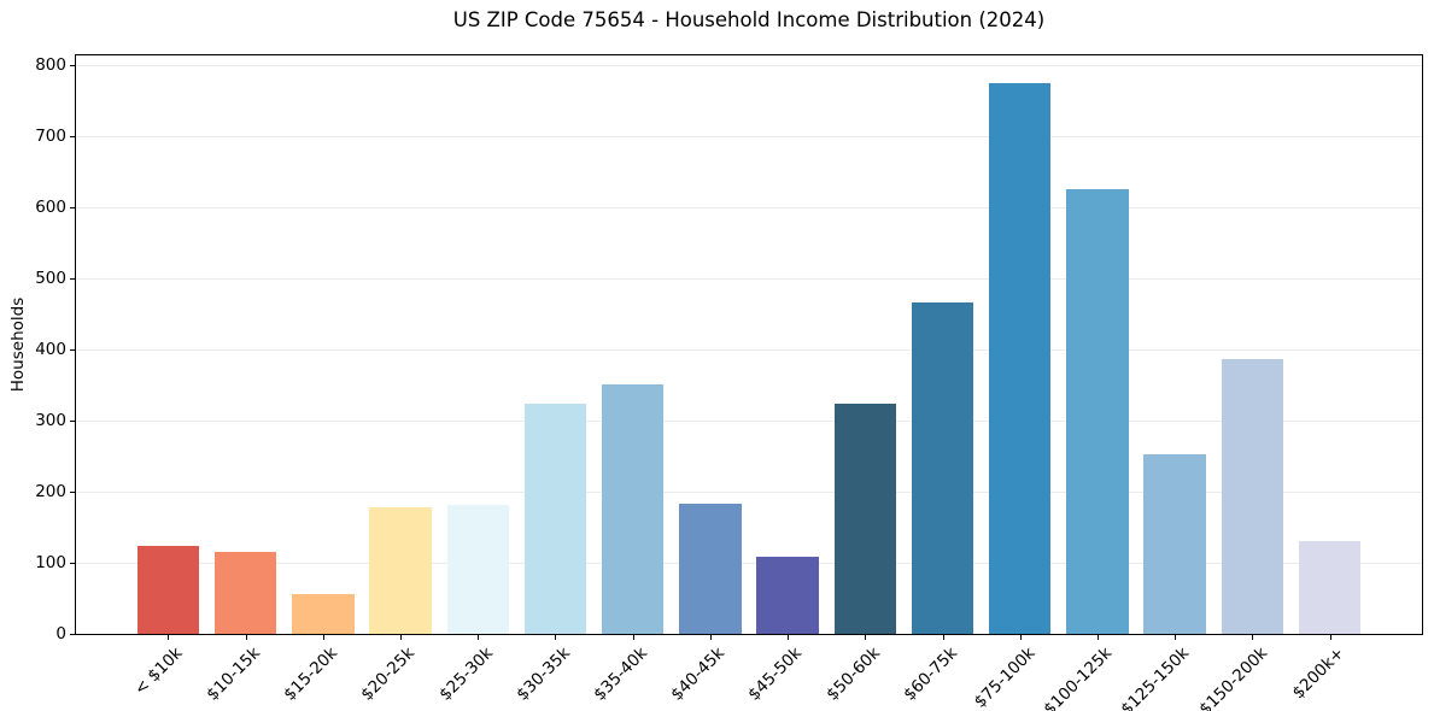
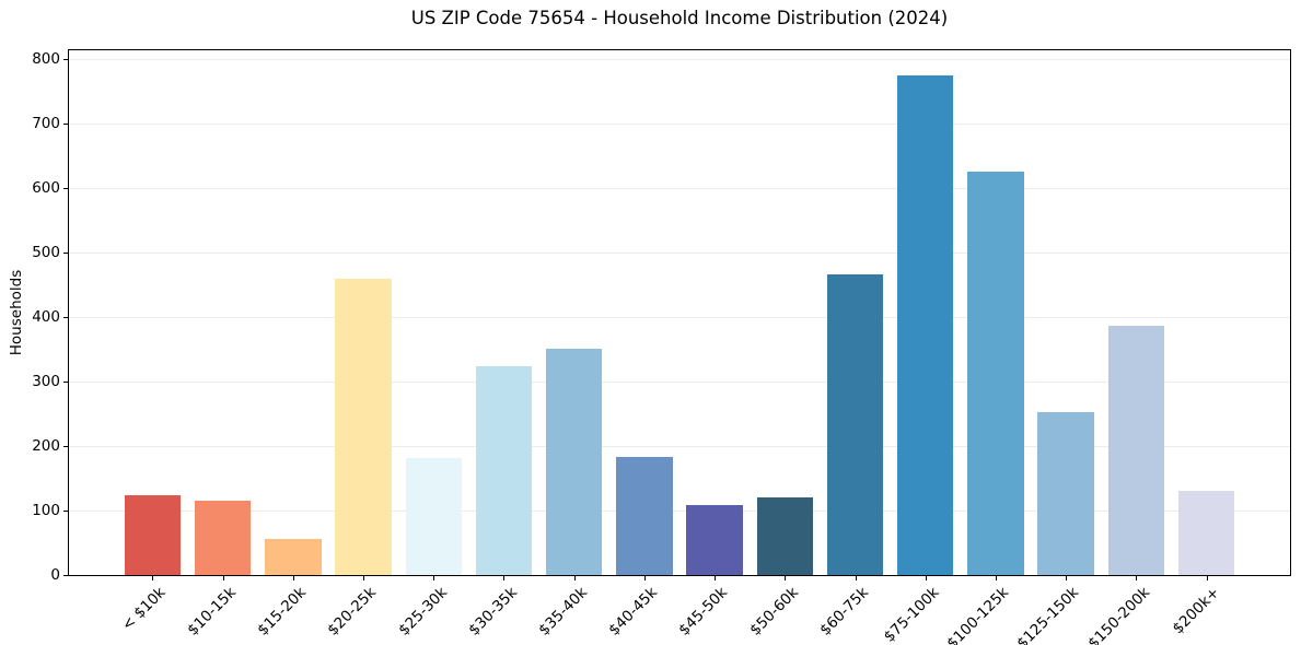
$20-25k: 180 -> 460
$50-60k: 320 -> 120
